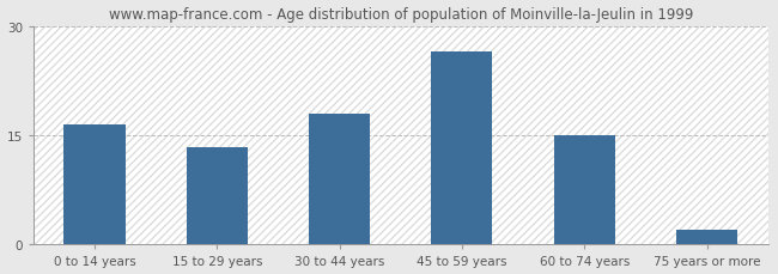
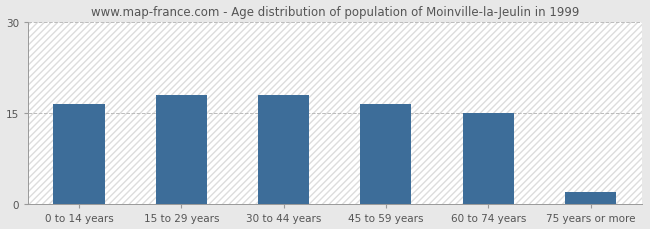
15 to 29 years: 13.4 -> 18.0
45 to 59 years: 26.4 -> 16.5
